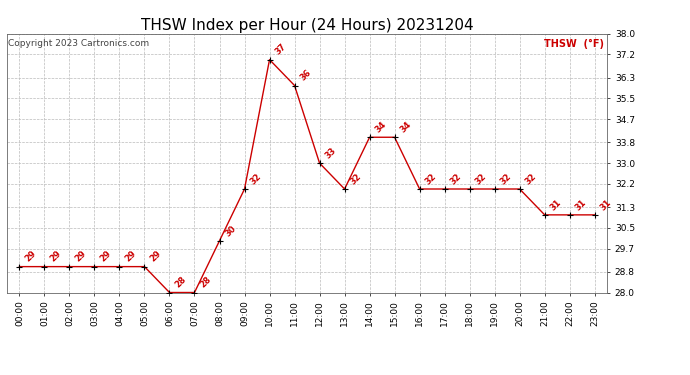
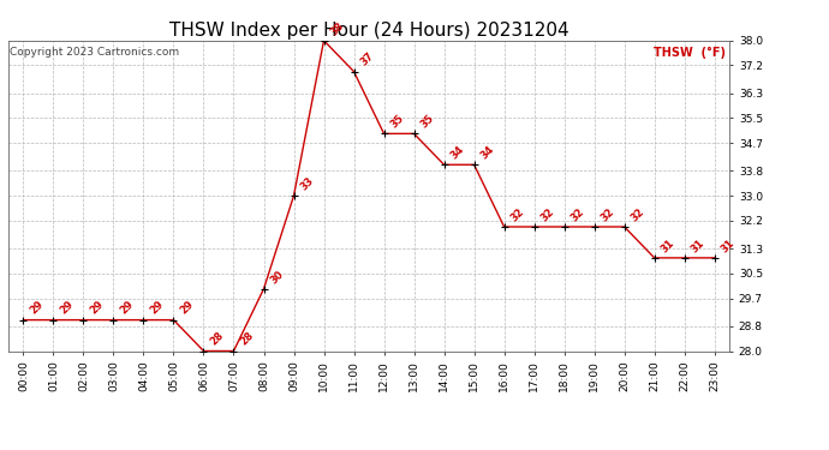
09:00: 32 -> 33
10:00: 37 -> 38
11:00: 36 -> 37
12:00: 33 -> 35
13:00: 32 -> 35
